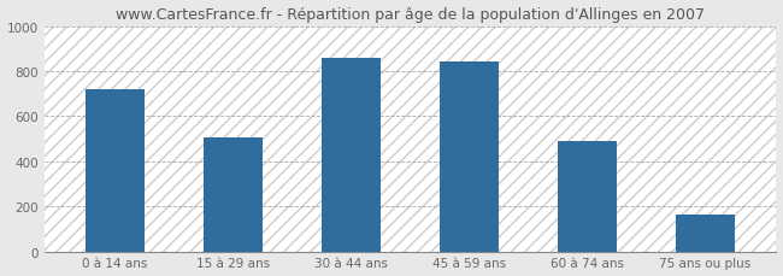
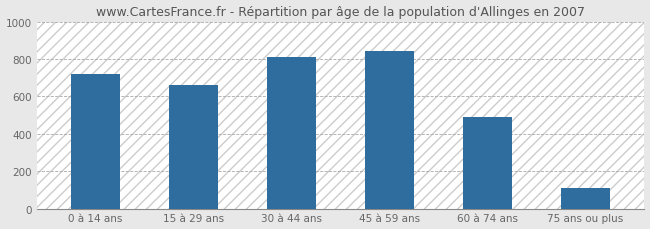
15 à 29 ans: 500 -> 660
30 à 44 ans: 860 -> 810
75 ans ou plus: 160 -> 110
